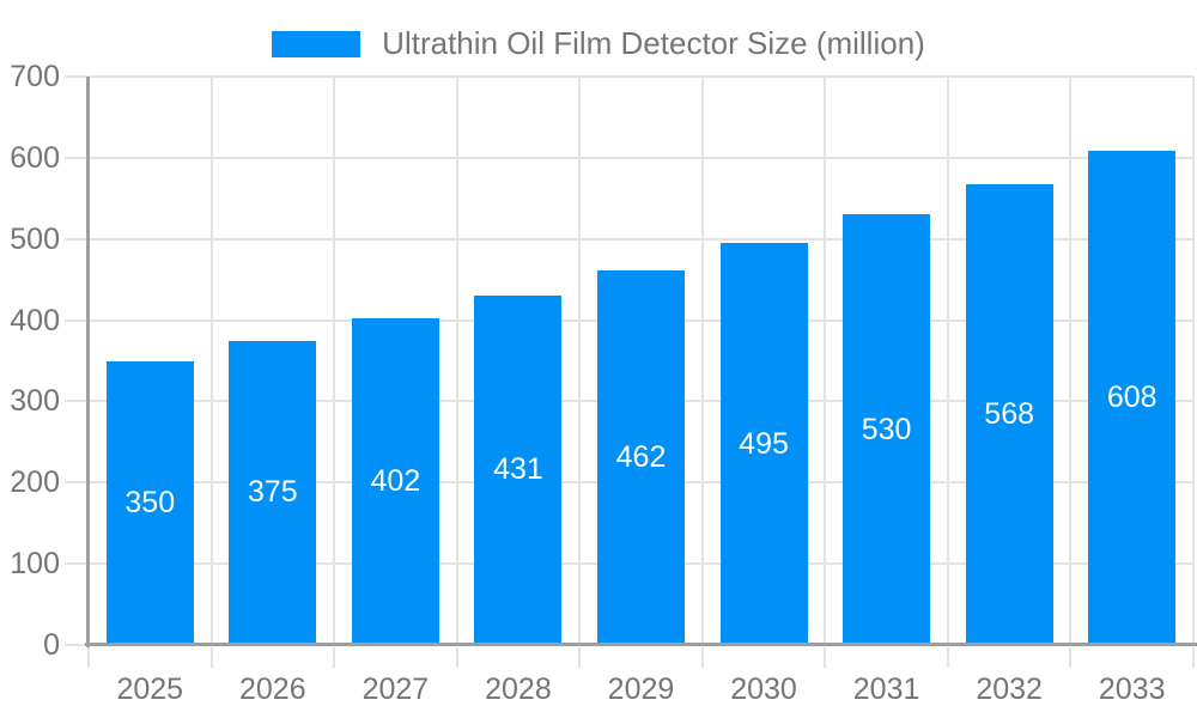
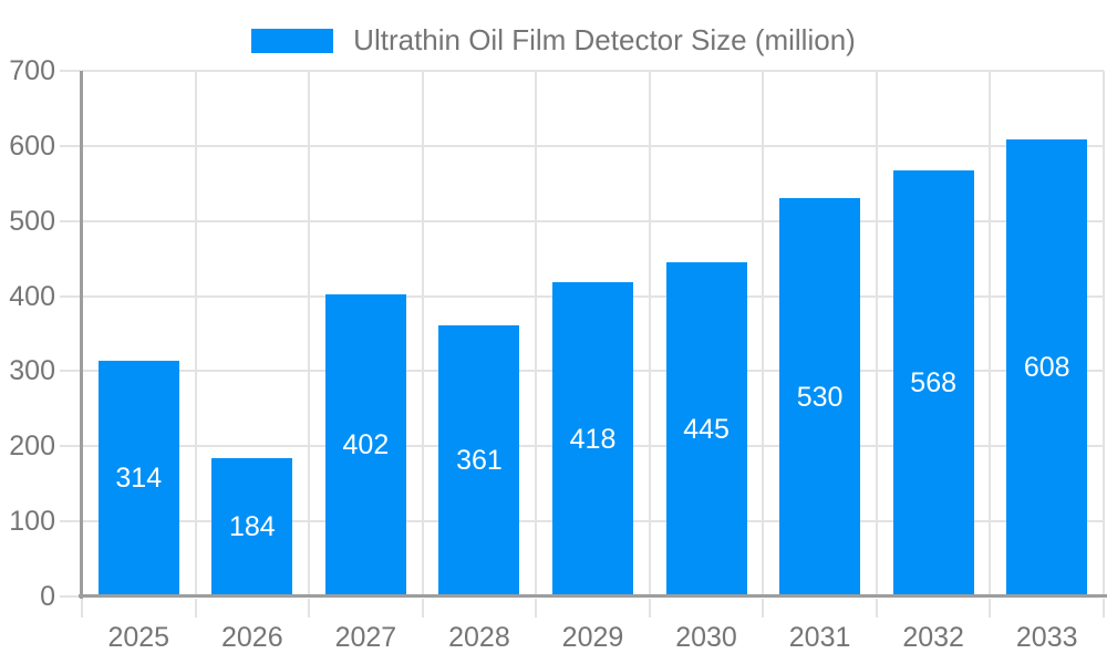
2025: 350 -> 314
2026: 375 -> 184
2028: 431 -> 361
2029: 462 -> 418
2030: 495 -> 445
